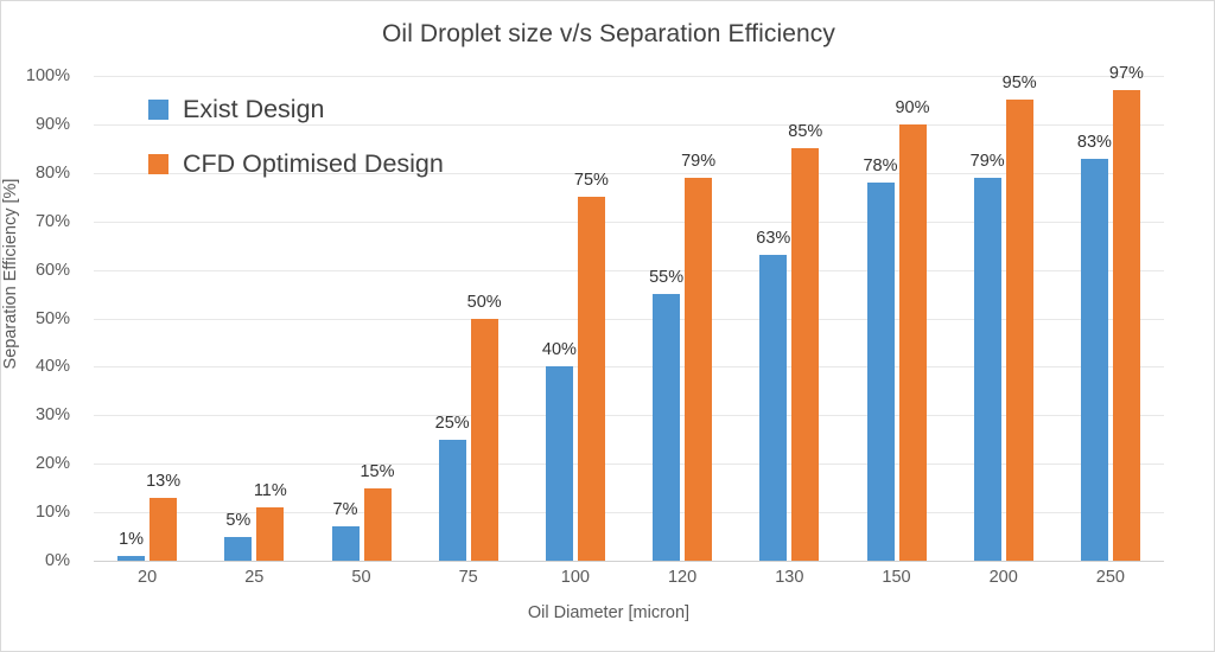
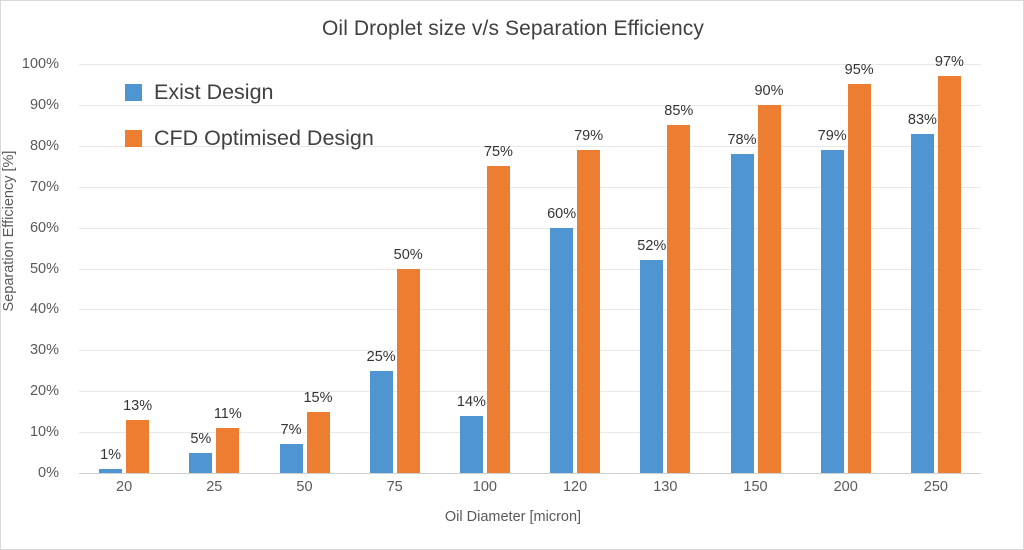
Exist Design/100: 40% -> 14%
Exist Design/120: 55% -> 60%
Exist Design/130: 63% -> 52%
